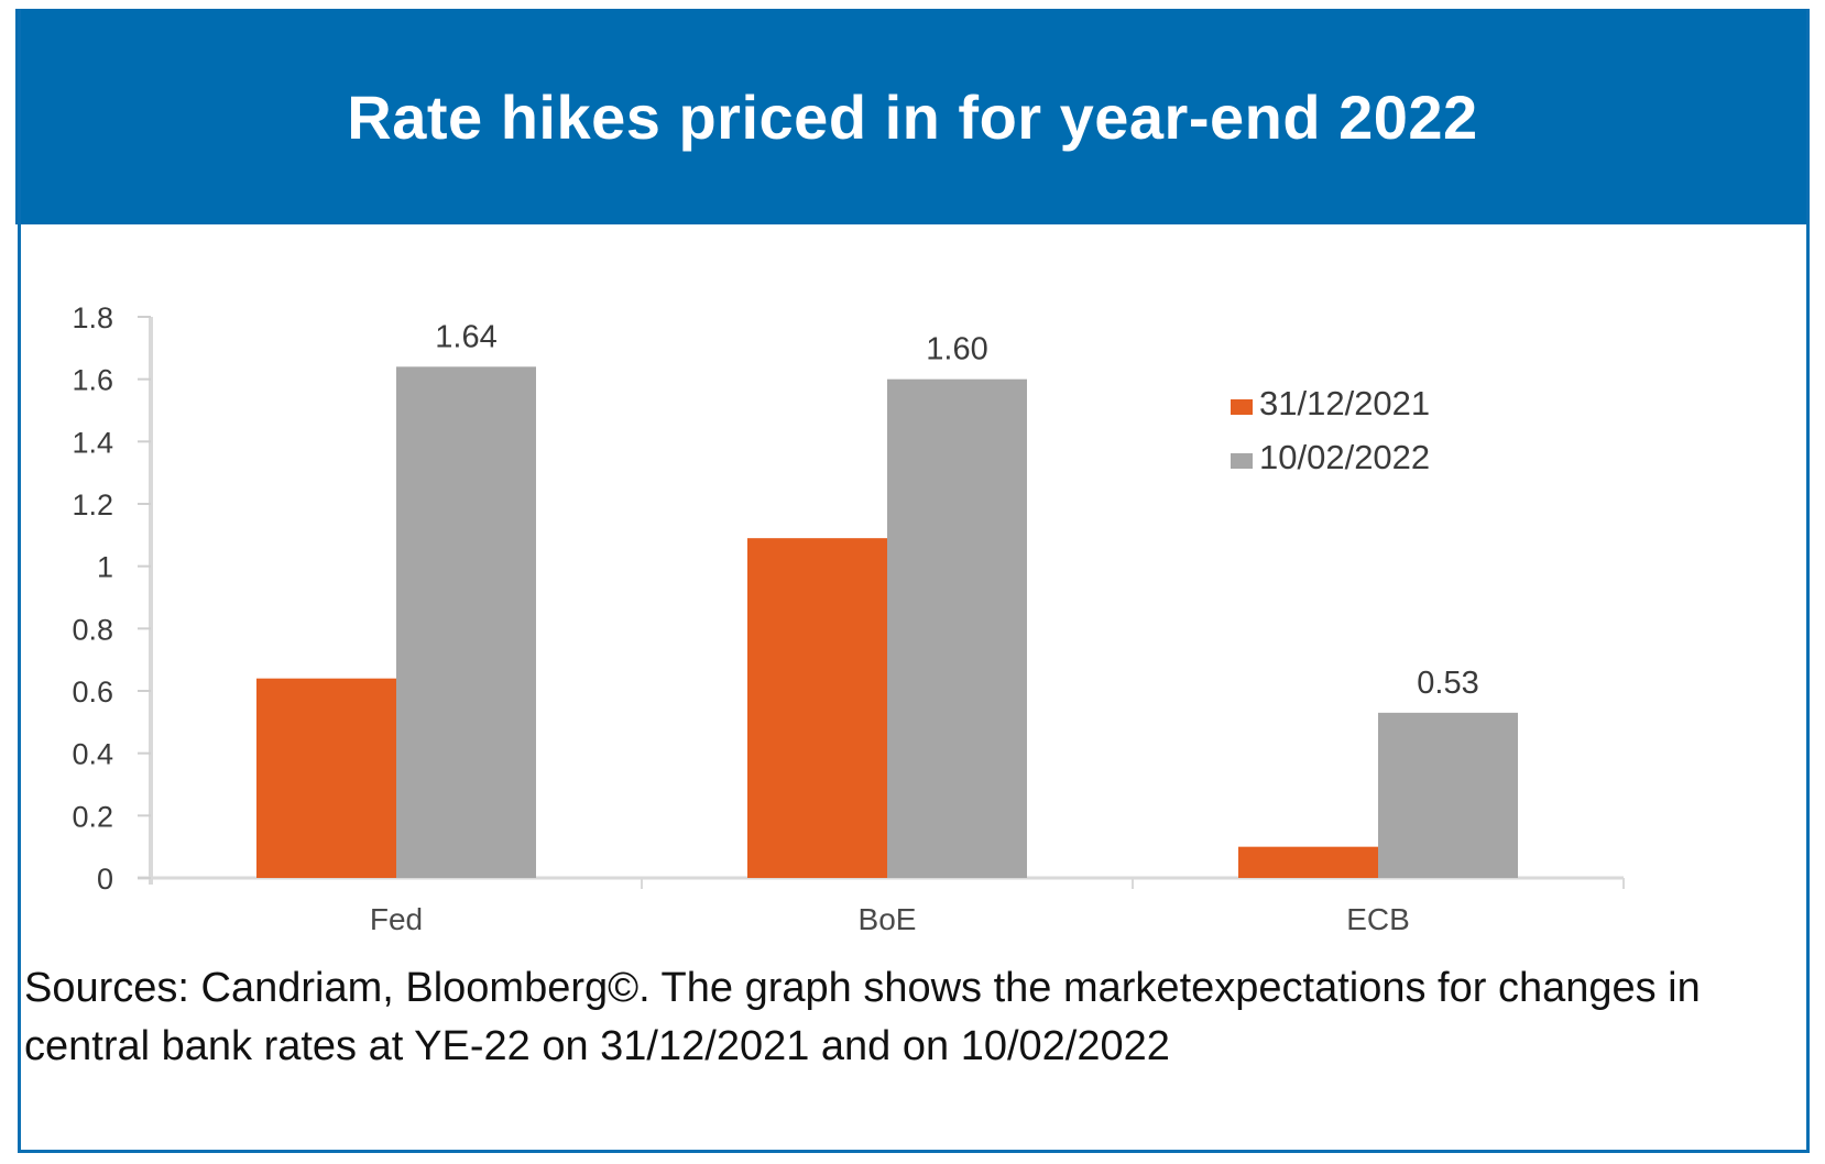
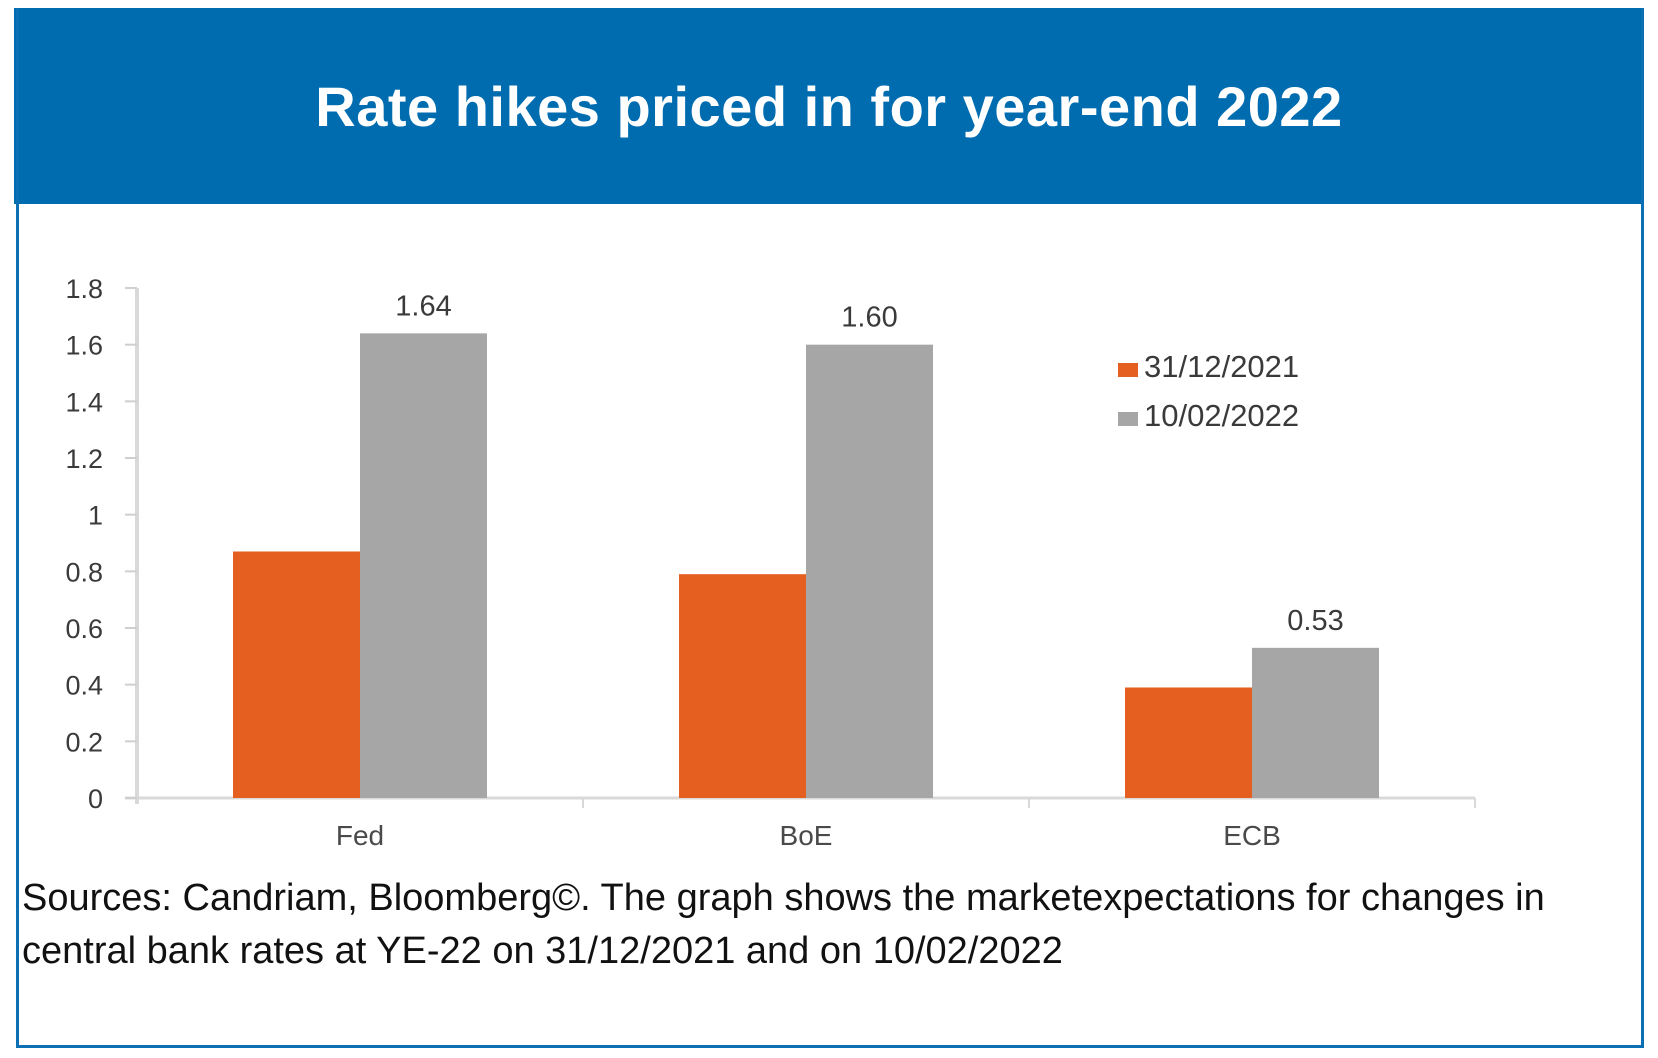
31/12/2021/Fed: 0.64 -> 0.87
31/12/2021/BoE: 1.09 -> 0.79
31/12/2021/ECB: 0.10 -> 0.39
